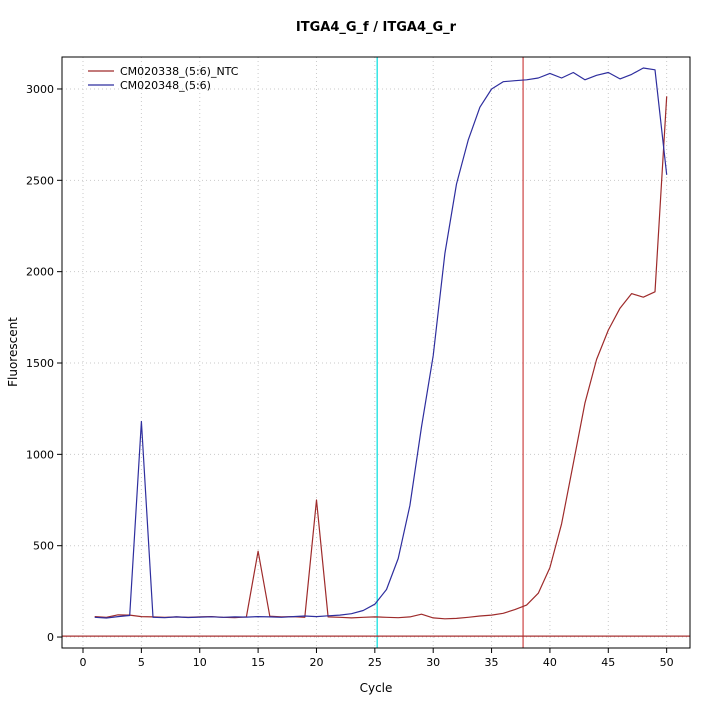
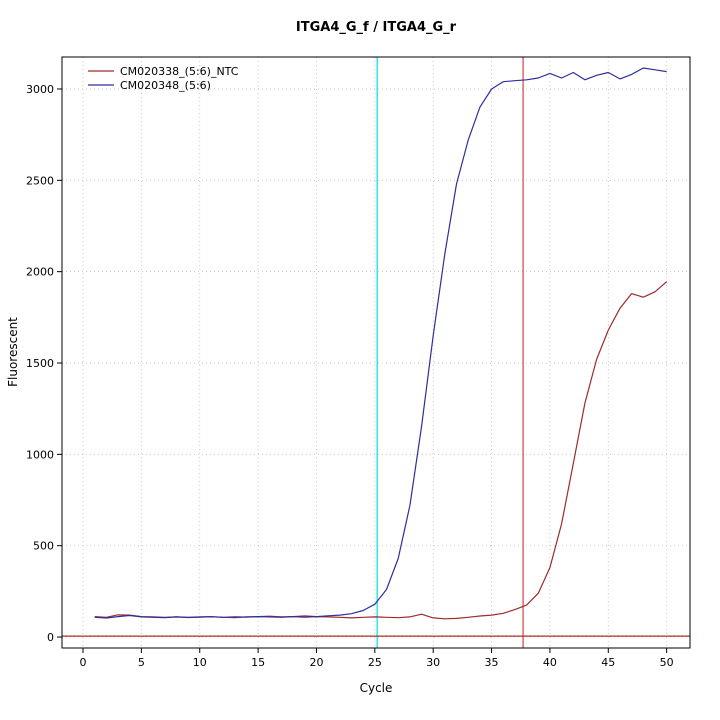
CM020348_(5:6)/5: 1180 -> 110
CM020338_(5:6)_NTC/15: 470 -> 110
CM020338_(5:6)_NTC/20: 750 -> 110
CM020348_(5:6)/30: 1540 -> 1650
CM020338_(5:6)_NTC/50: 2960 -> 1940
CM020348_(5:6)/50: 2530 -> 3100
